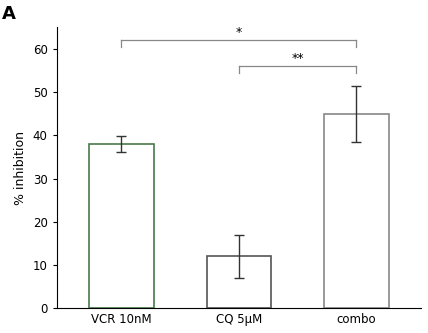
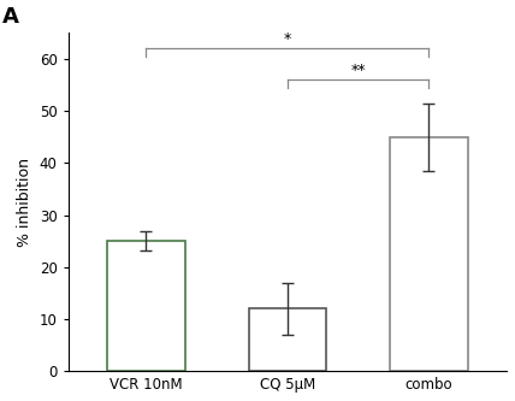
VCR 10nM: 38 -> 25
